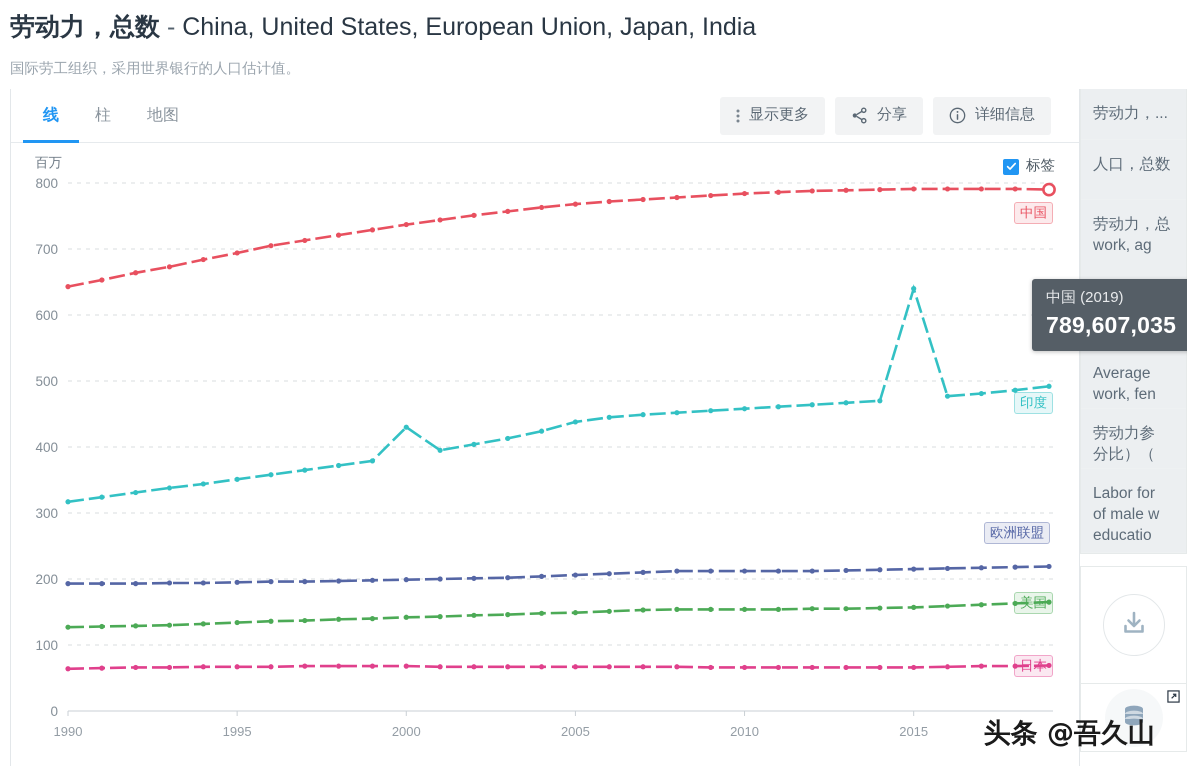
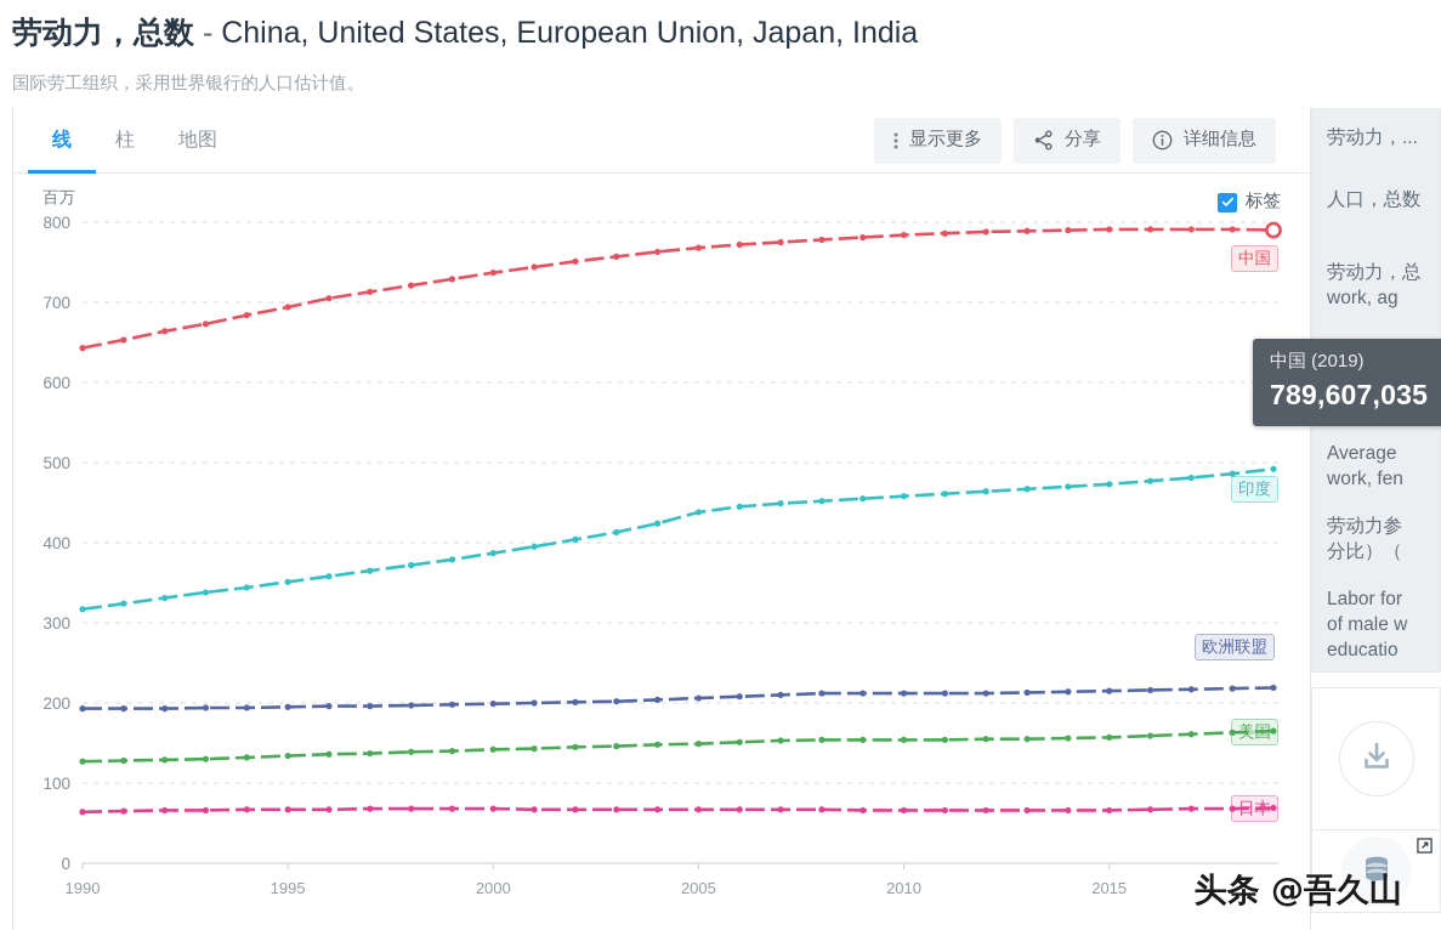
印度/2000: 430 -> 390
印度/2015: 640 -> 470
